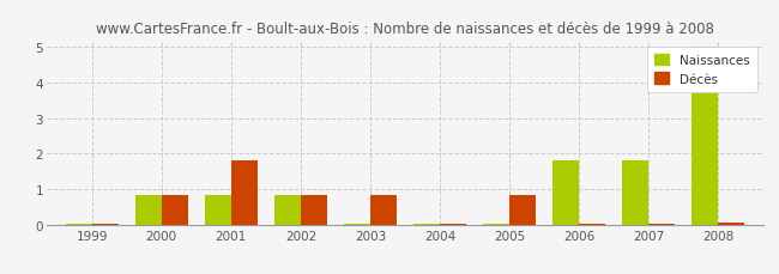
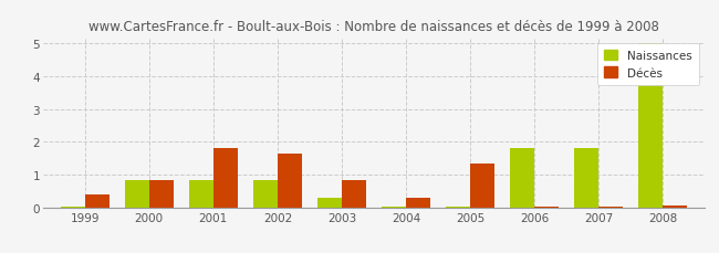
Décès/1999: 0.03 -> 0.40
Décès/2002: 0.82 -> 1.65
Naissances/2003: 0.03 -> 0.30
Décès/2004: 0.03 -> 0.30
Décès/2005: 0.82 -> 1.35
